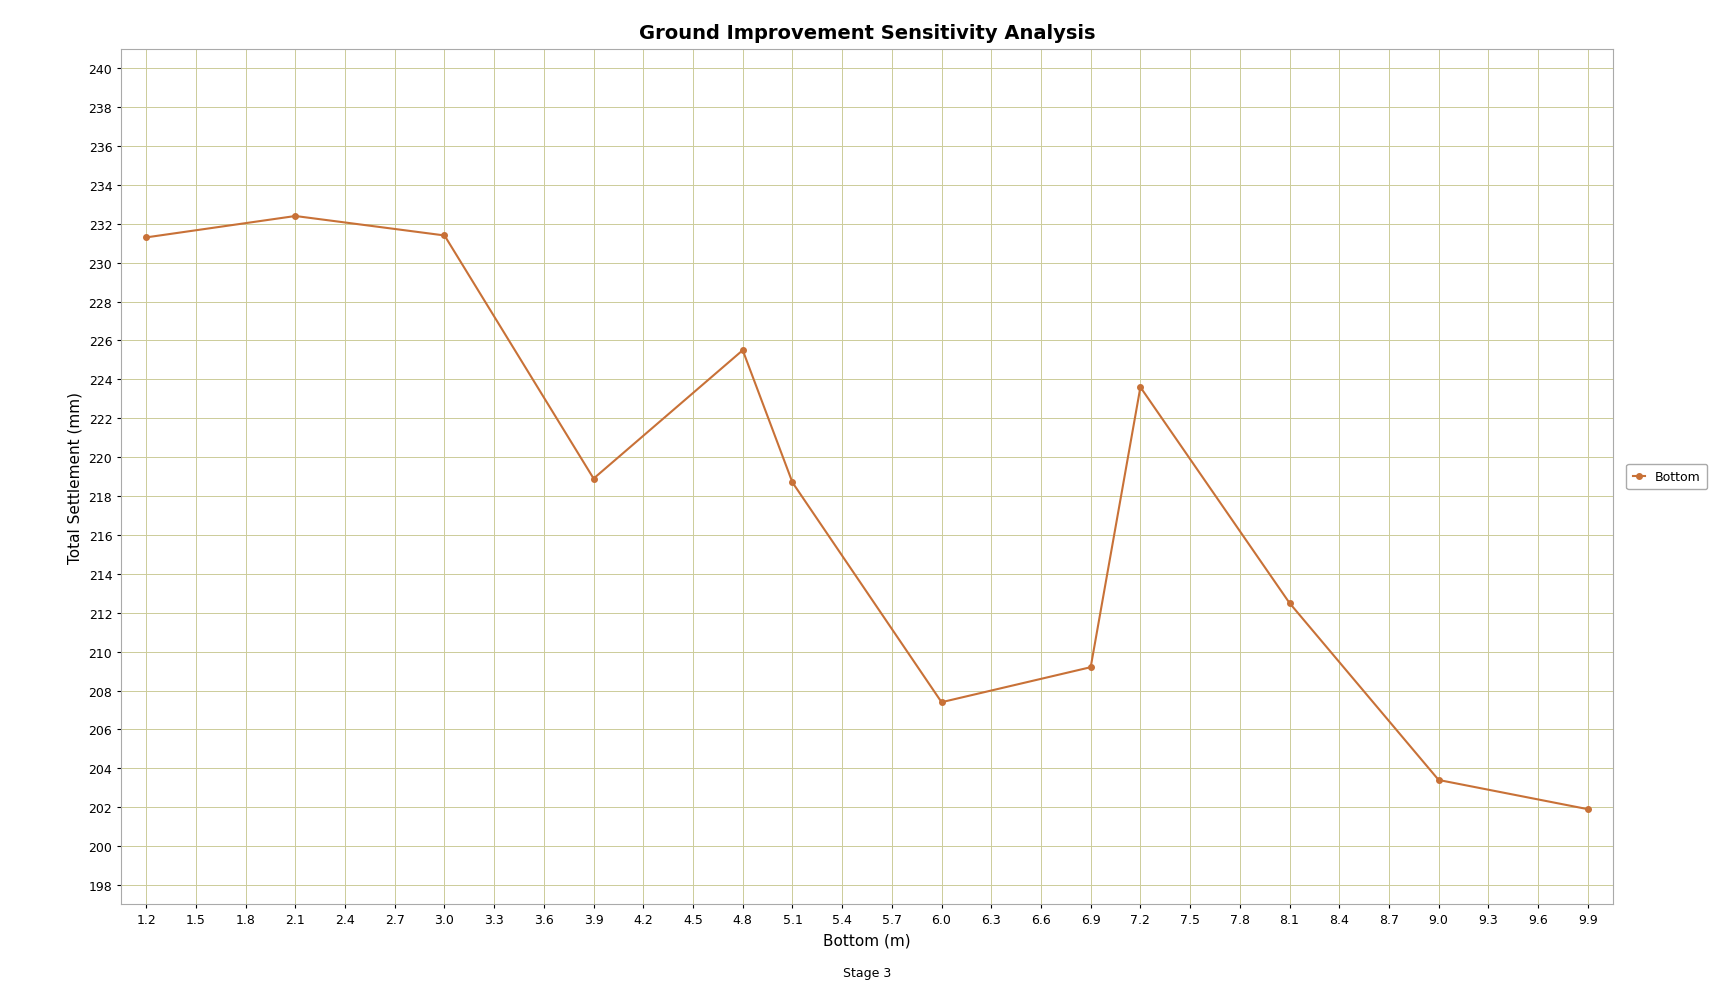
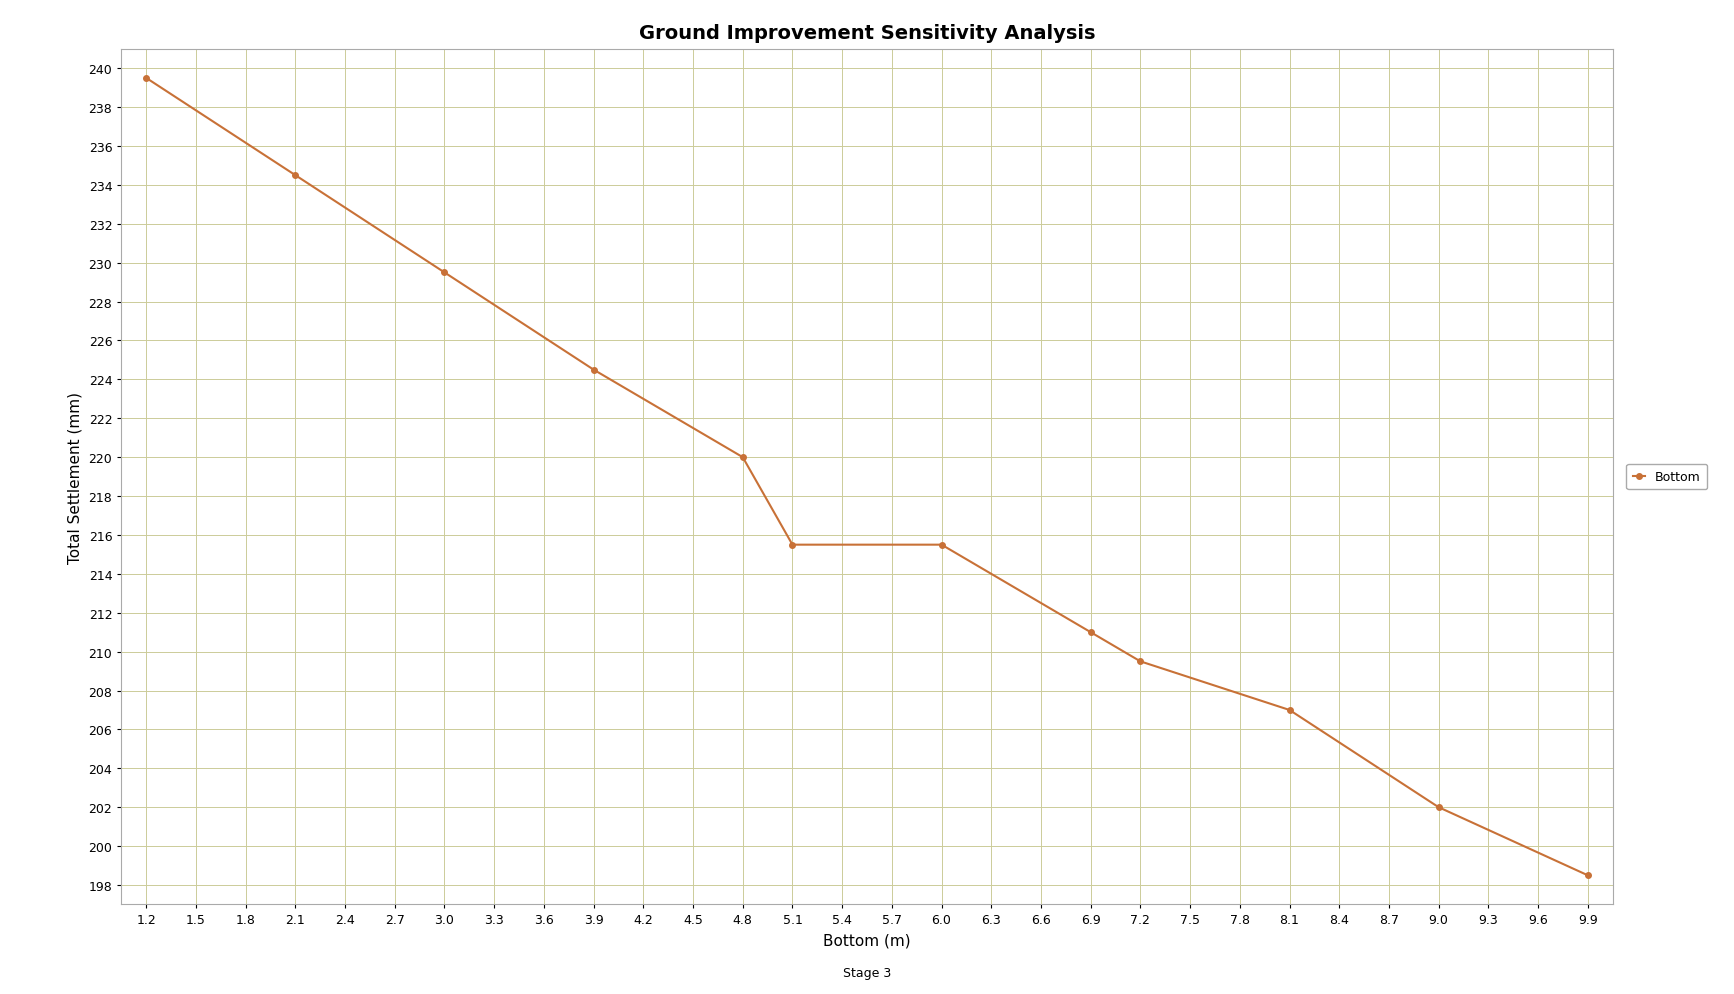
1.2: 231.3 -> 239.5
2.1: 232.4 -> 234.5
3.0: 231.4 -> 229.5
3.9: 218.9 -> 224.5
4.8: 225.5 -> 220.0
5.1: 218.7 -> 215.5
6.0: 207.4 -> 215.5
6.9: 209.2 -> 211.0
7.2: 223.6 -> 209.5
8.1: 212.5 -> 207.0
9.0: 203.4 -> 202.0
9.9: 201.9 -> 198.5
